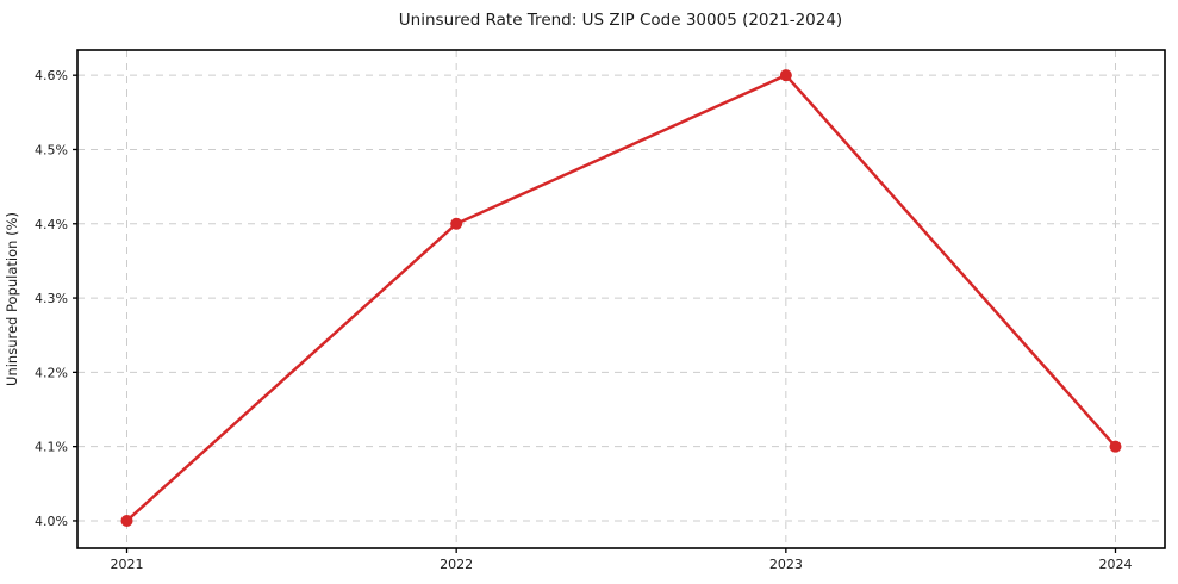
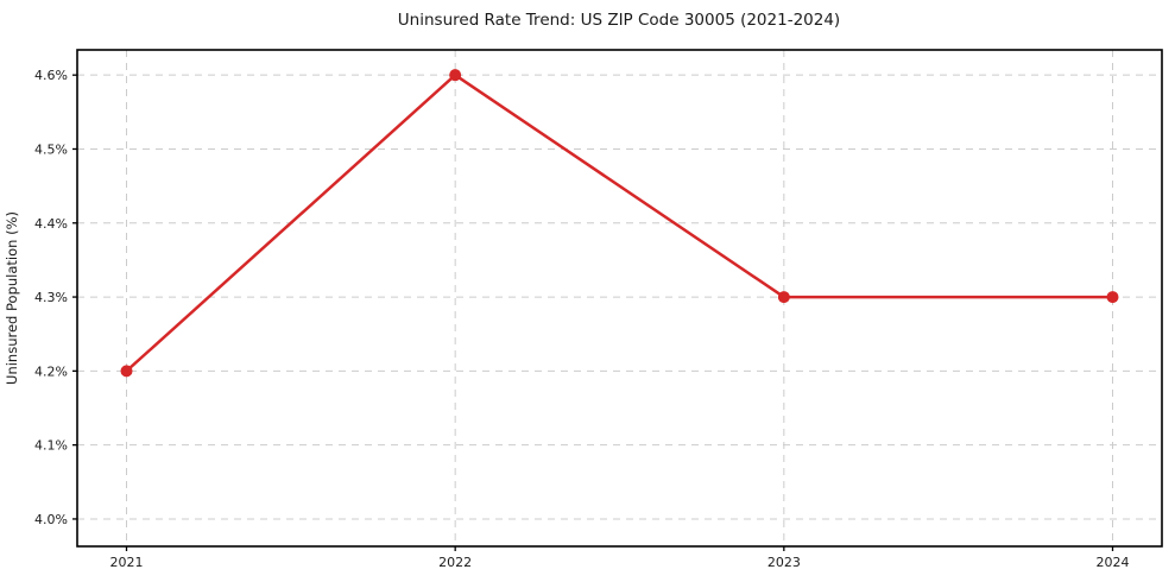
2021: 4.0% -> 4.2%
2022: 4.4% -> 4.6%
2023: 4.6% -> 4.3%
2024: 4.1% -> 4.3%
